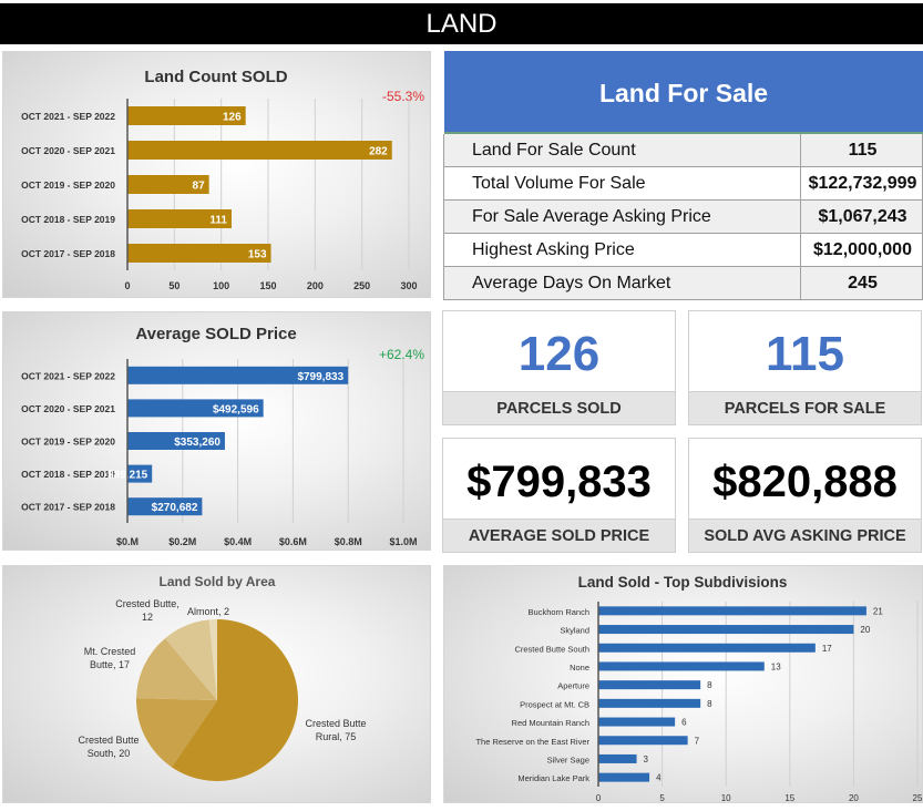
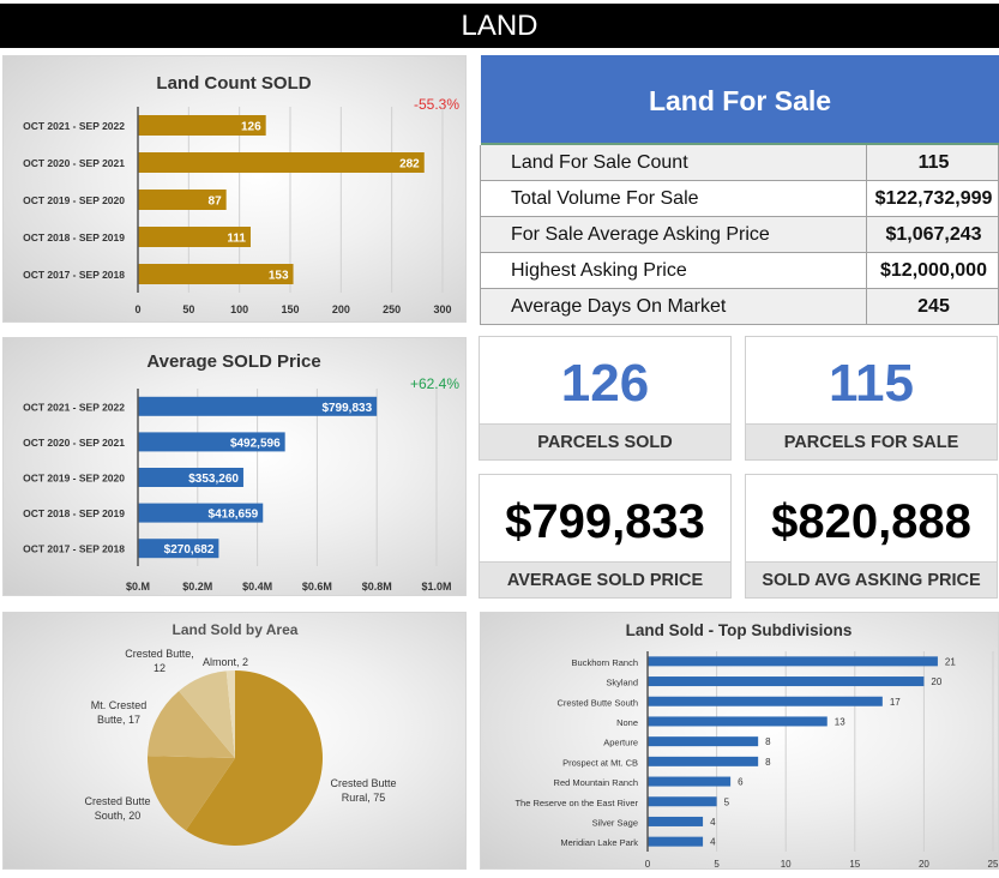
Average SOLD Price/OCT 2018 - SEP 2019: $89,215 -> $418,659
Land Sold - Top Subdivisions/The Reserve on the East River: 7 -> 5
Land Sold - Top Subdivisions/Silver Sage: 3 -> 4
